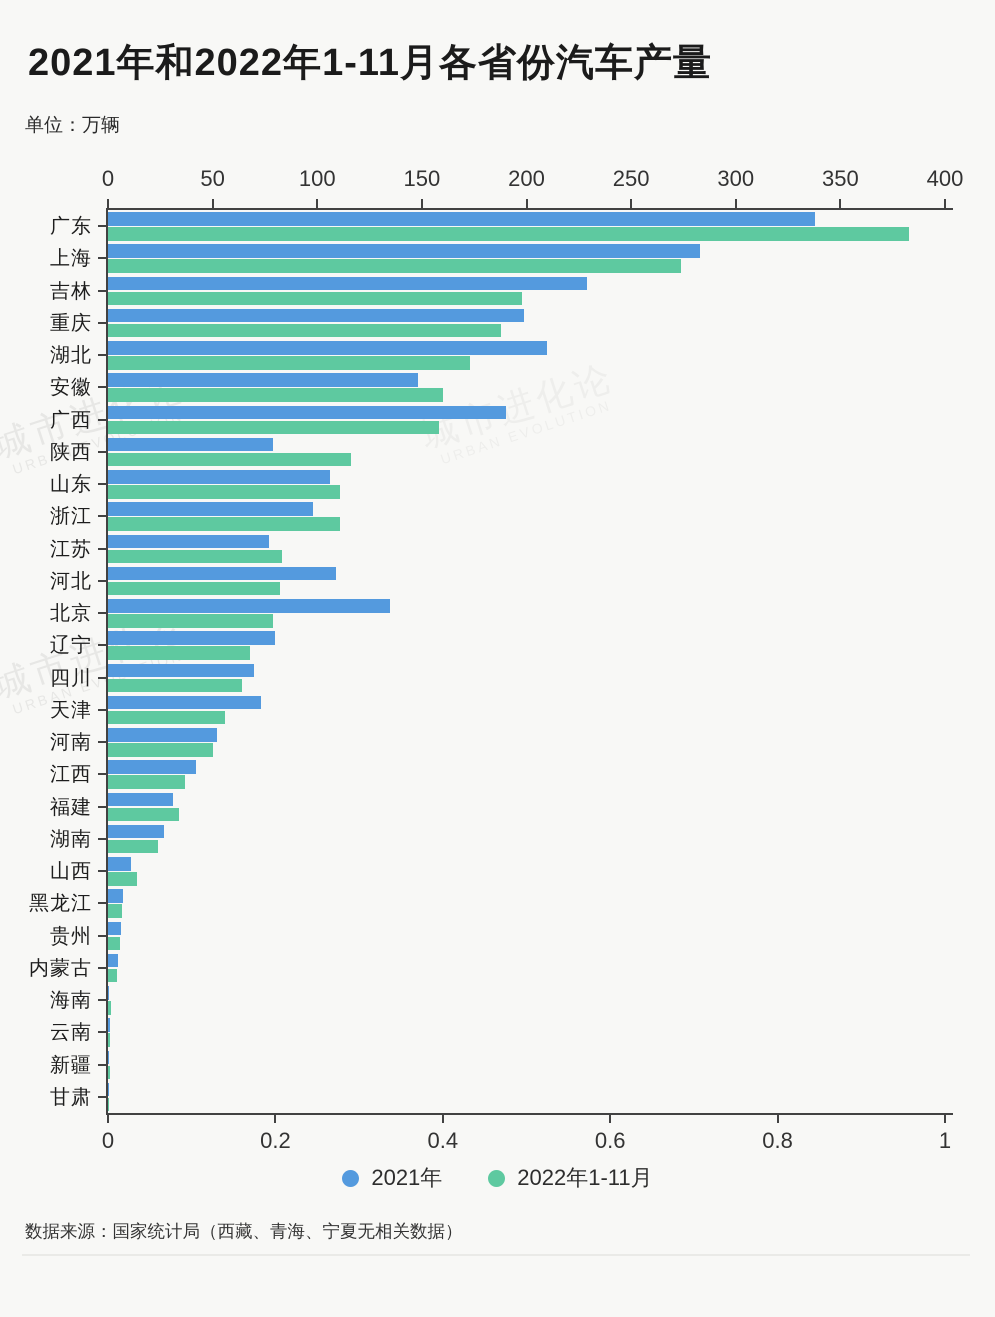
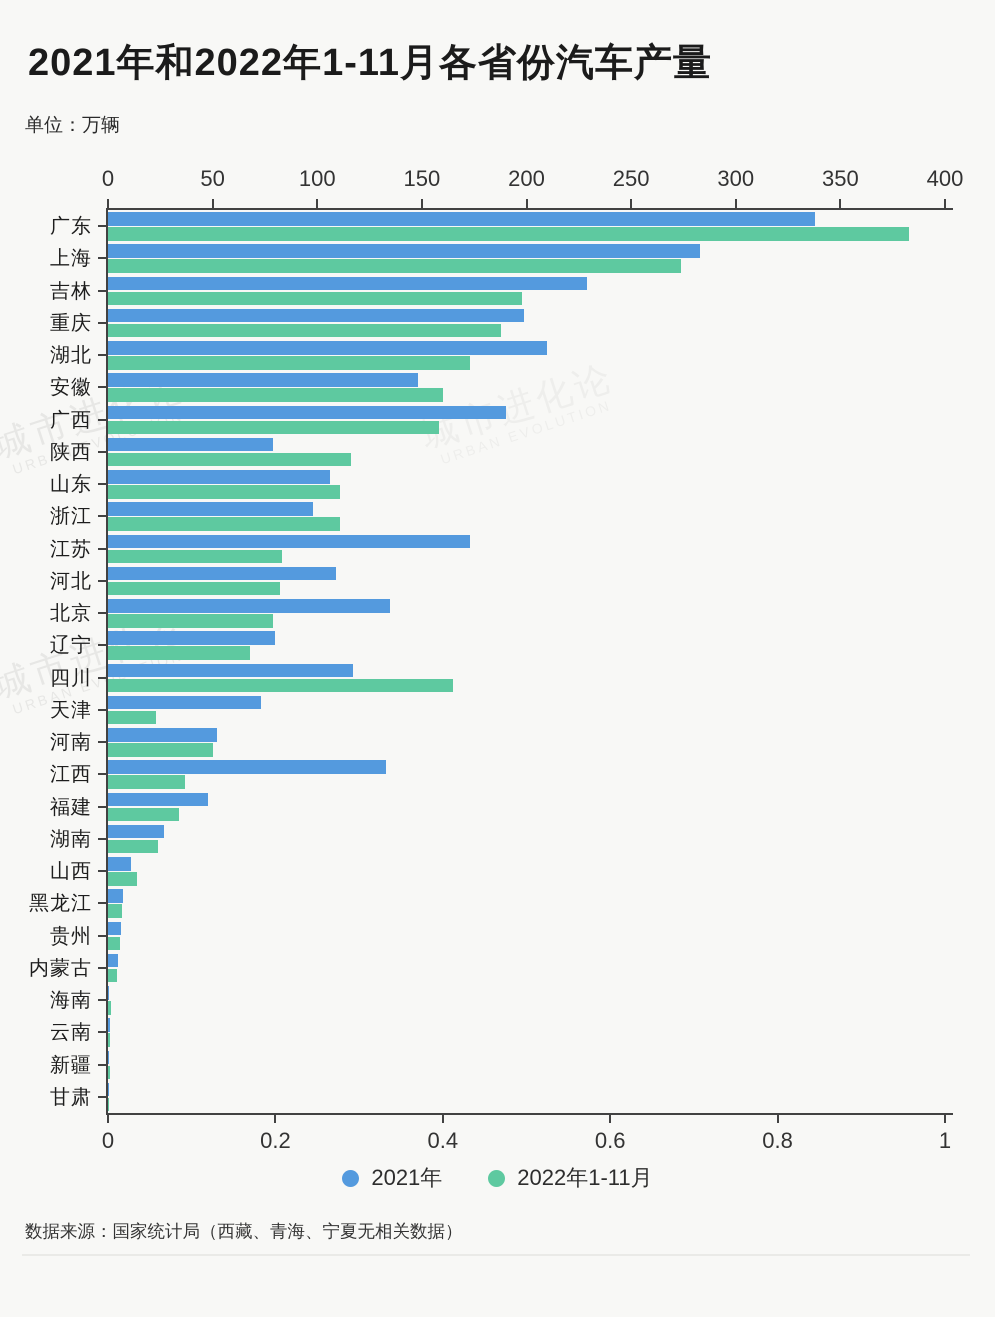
2021年/江苏: 77 -> 173
2021年/四川: 70 -> 117
2022年1-11月/四川: 64 -> 165
2022年1-11月/天津: 56 -> 23
2021年/江西: 42 -> 133
2021年/福建: 31 -> 48
